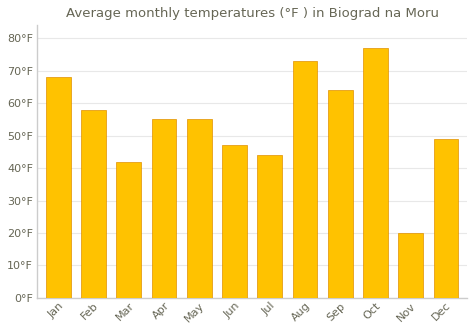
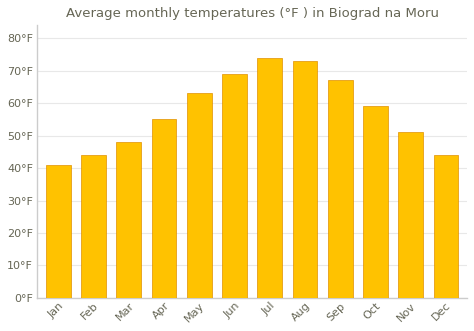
Jan: 68°F -> 41°F
Feb: 58°F -> 44°F
Mar: 42°F -> 48°F
May: 55°F -> 63°F
Jun: 47°F -> 69°F
Jul: 44°F -> 74°F
Sep: 64°F -> 67°F
Oct: 77°F -> 59°F
Nov: 20°F -> 51°F
Dec: 49°F -> 44°F
